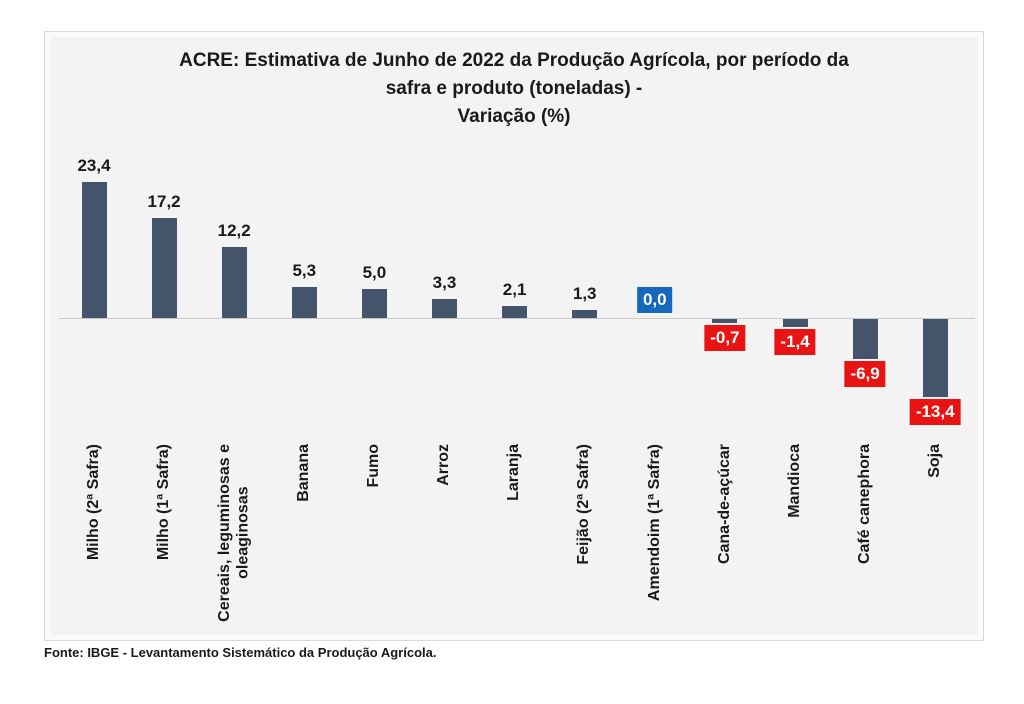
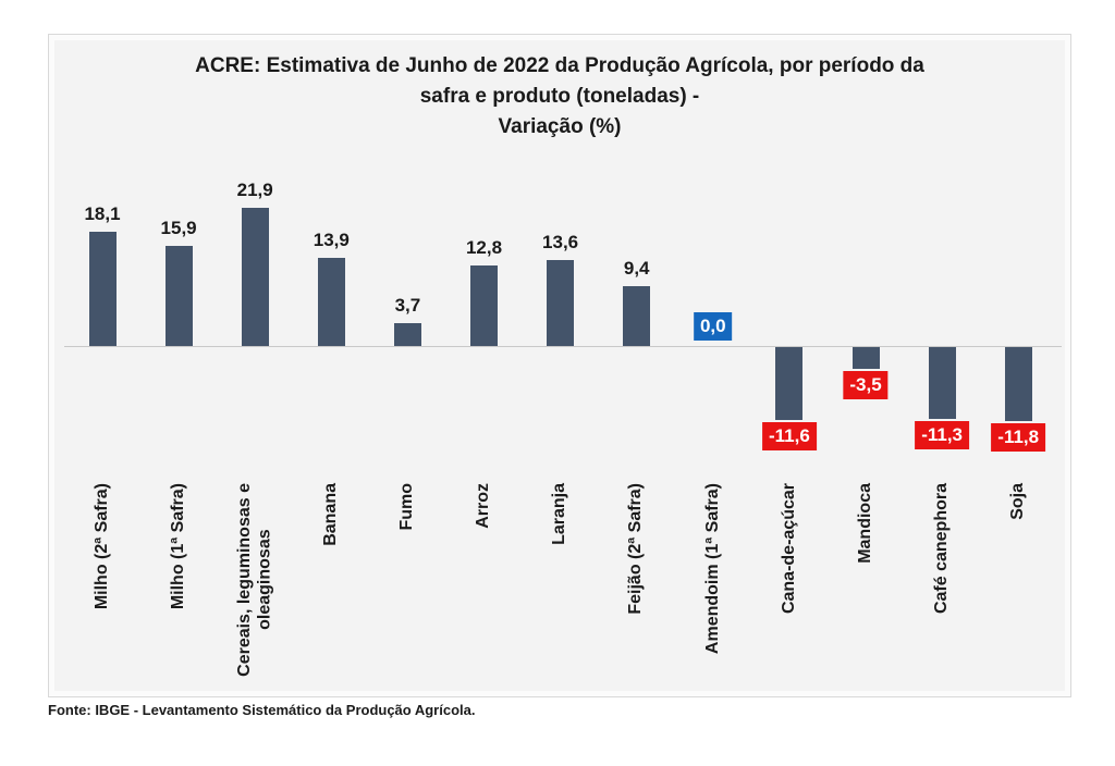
Milho (2ª Safra): 23,4 -> 18,1
Milho (1ª Safra): 17,2 -> 15,9
Cereais, leguminosas e oleaginosas: 12,2 -> 21,9
Banana: 5,3 -> 13,9
Fumo: 5,0 -> 3,7
Arroz: 3,3 -> 12,8
Laranja: 2,1 -> 13,6
Feijão (2ª Safra): 1,3 -> 9,4
Cana-de-açúcar: -0,7 -> -11,6
Mandioca: -1,4 -> -3,5
Café canephora: -6,9 -> -11,3
Soja: -13,4 -> -11,8
